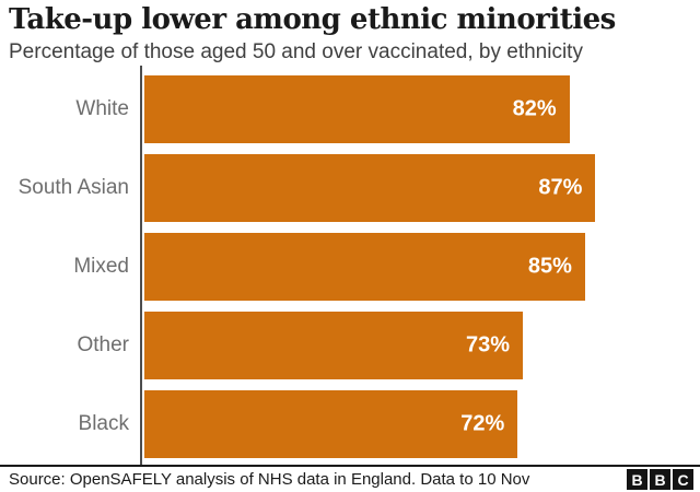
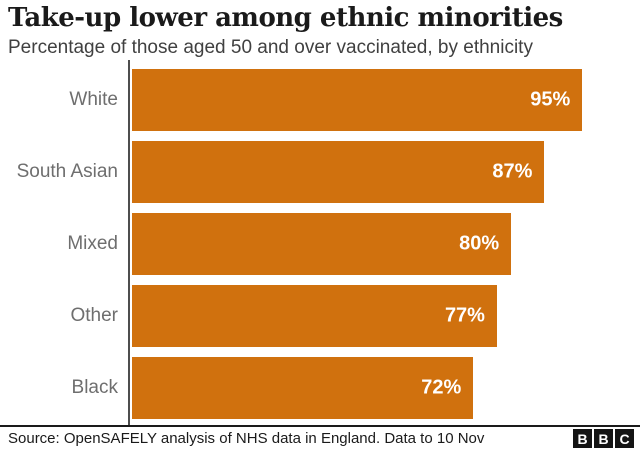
White: 82% -> 95%
Mixed: 85% -> 80%
Other: 73% -> 77%
